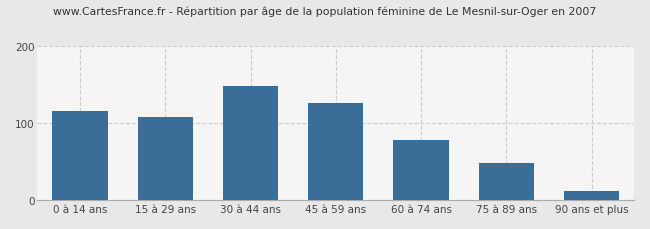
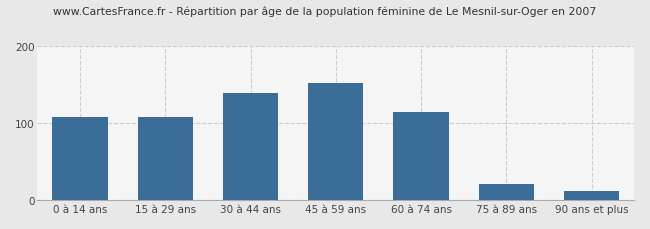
0 à 14 ans: 115 -> 108
30 à 44 ans: 148 -> 138
45 à 59 ans: 125 -> 152
60 à 74 ans: 78 -> 114
75 à 89 ans: 48 -> 20
